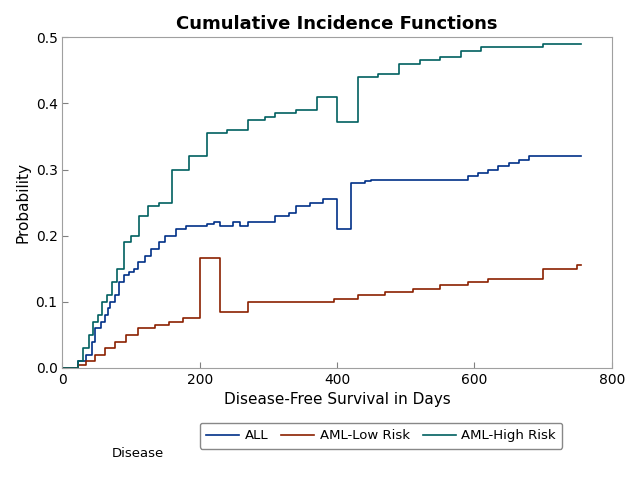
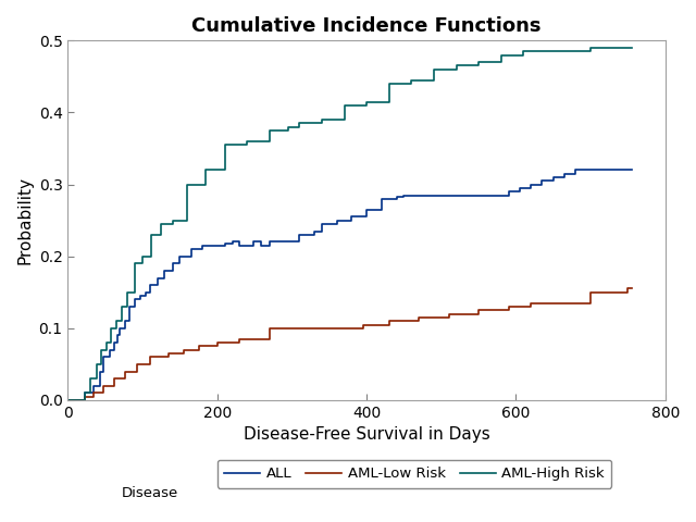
AML-Low Risk/200: 0.166 -> 0.080
ALL/400: 0.210 -> 0.265
AML-High Risk/400: 0.372 -> 0.415
